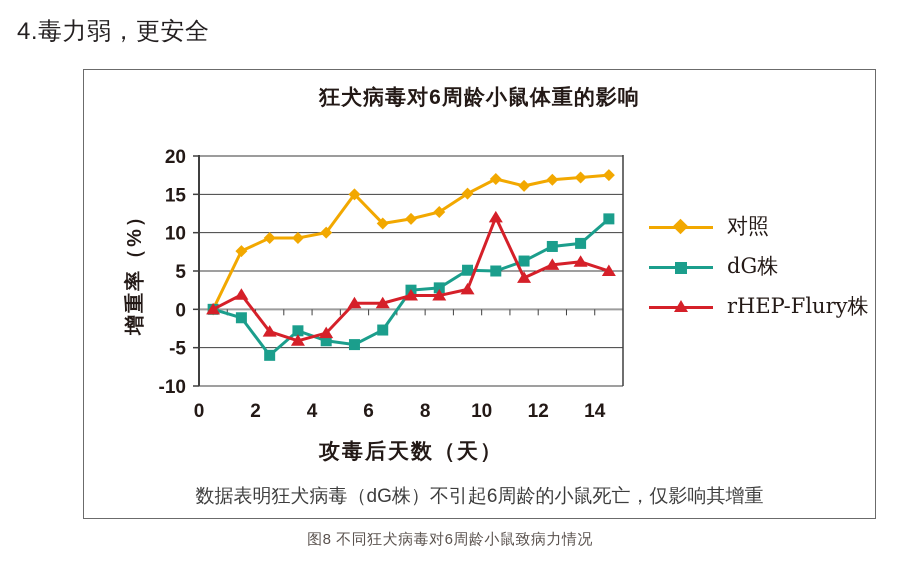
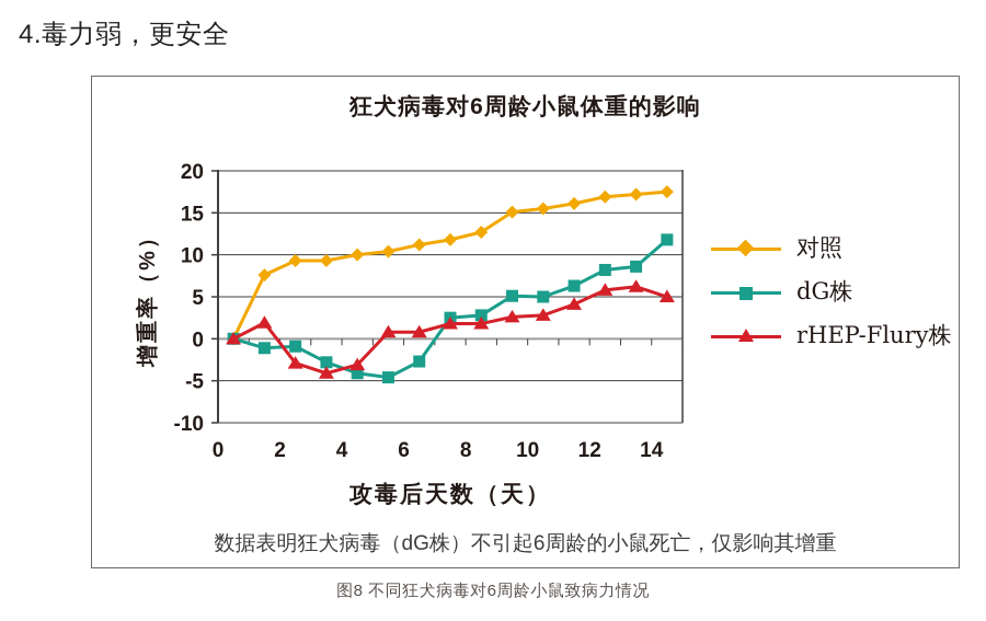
dG株/2: -6 -> -1
对照/5: 15 -> 10
对照/10: 17 -> 16
rHEP-Flury株/10: 12 -> 3
